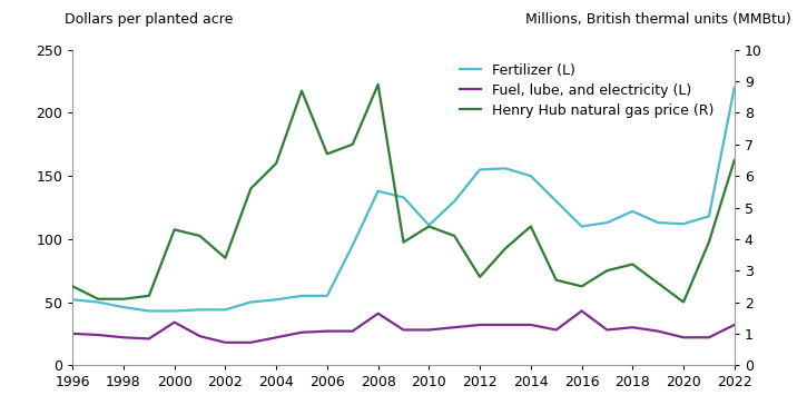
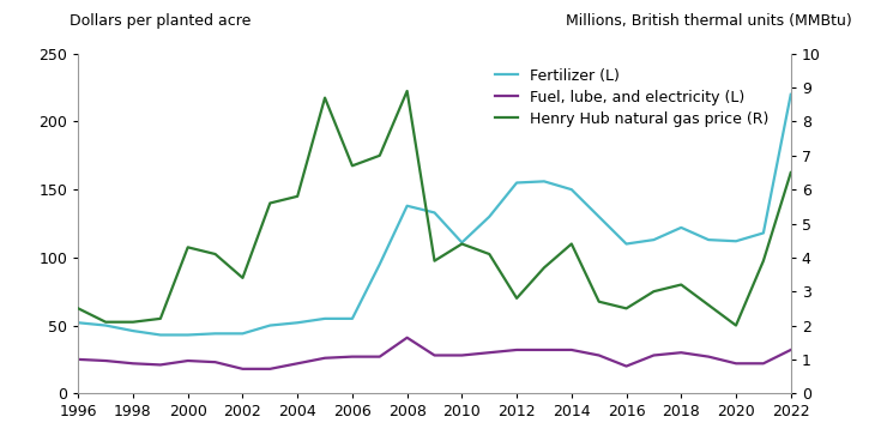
Fuel, lube, and electricity (L)/2000: 34 -> 24
Henry Hub natural gas price (R)/2004: 6.4 -> 5.8
Fuel, lube, and electricity (L)/2016: 43 -> 20
